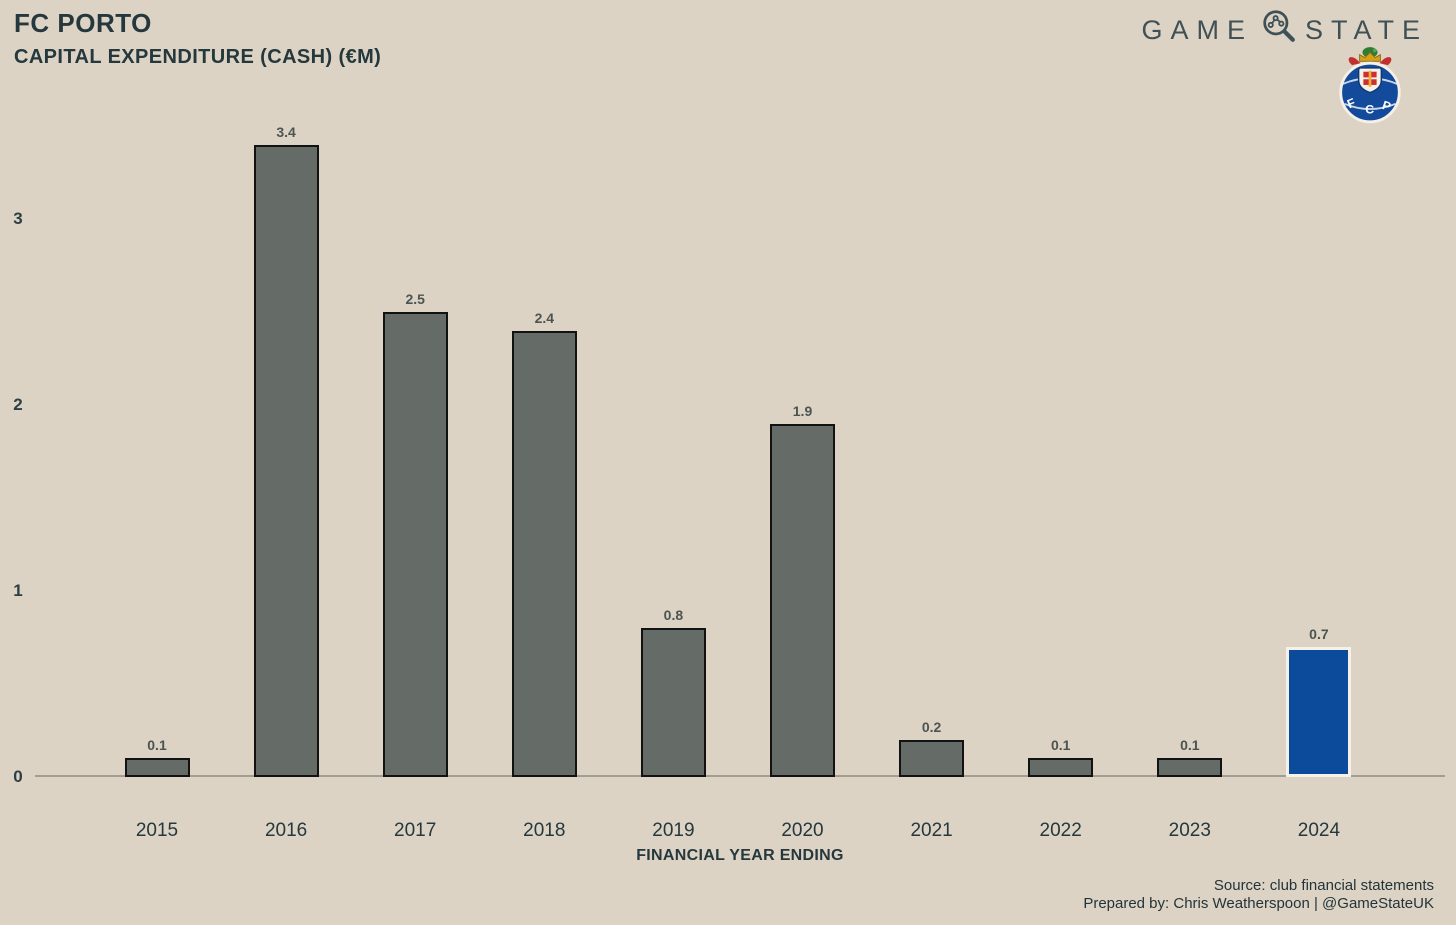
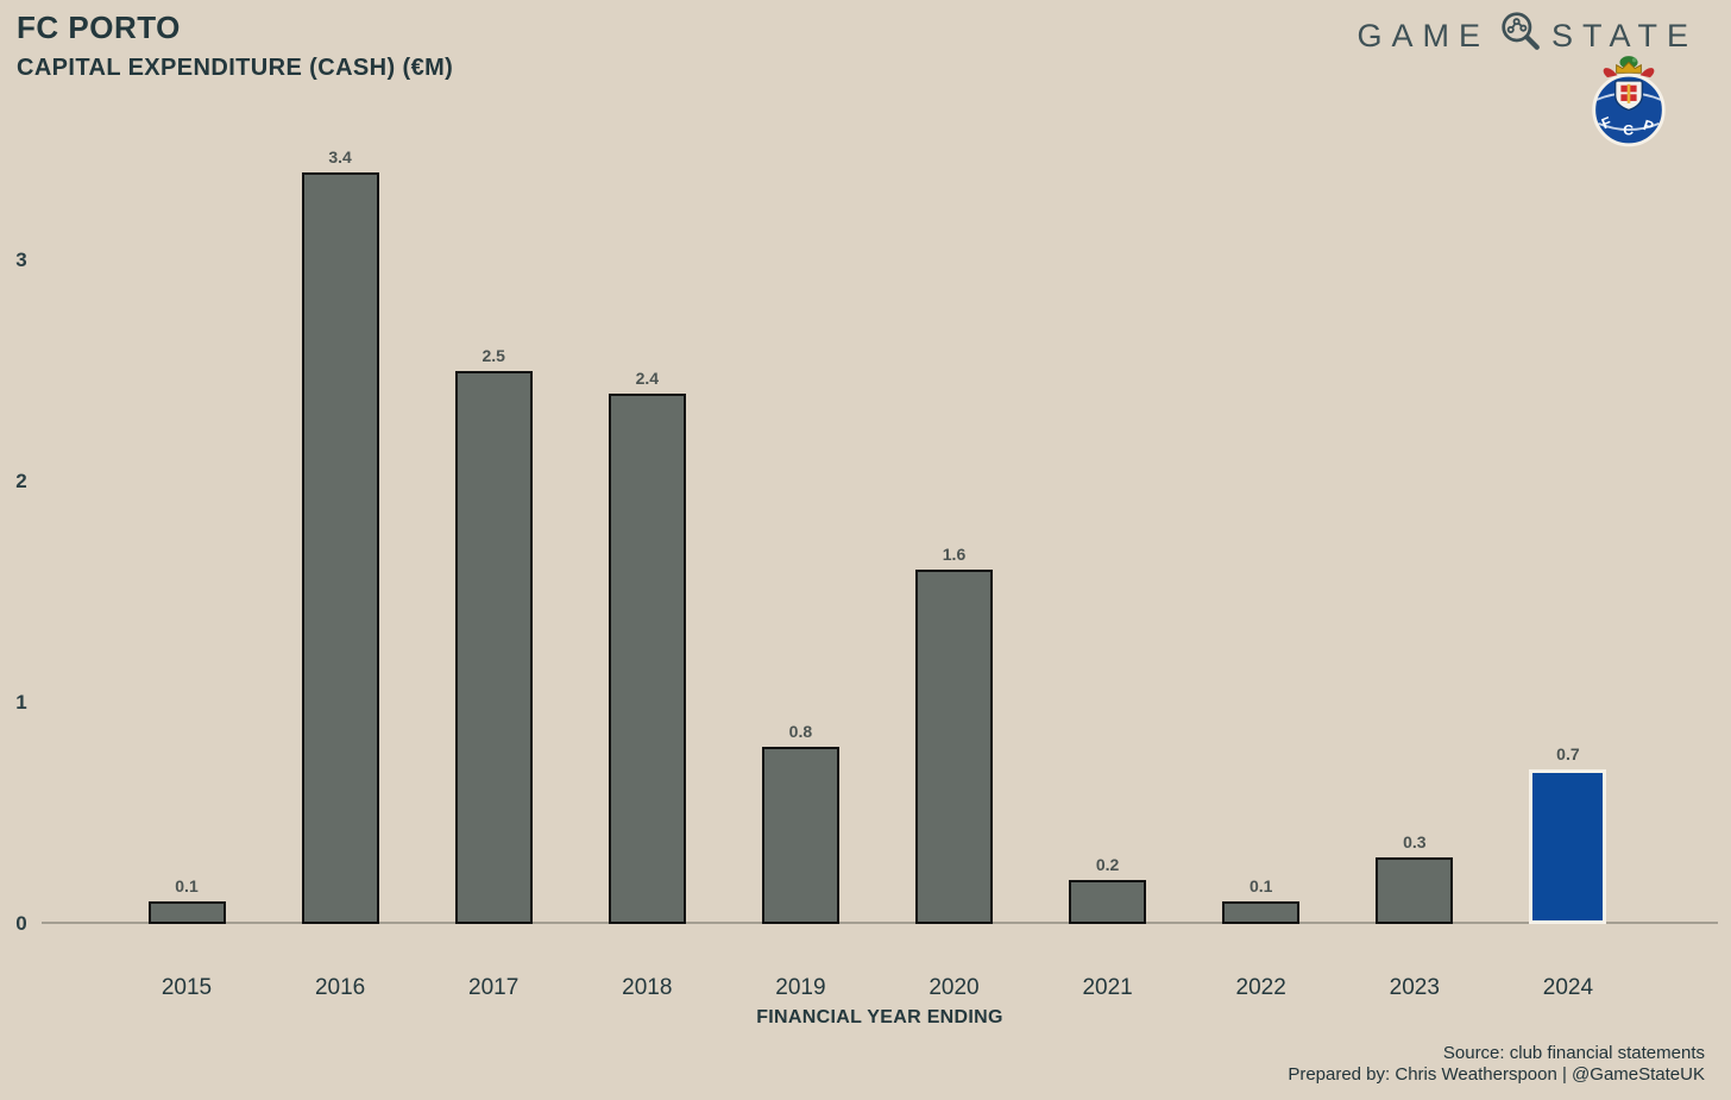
2020: 1.9 -> 1.6
2023: 0.1 -> 0.3
